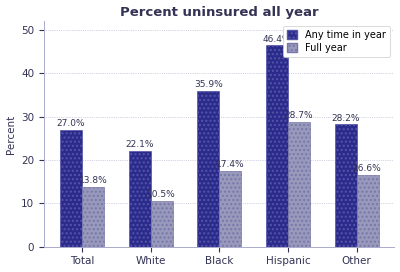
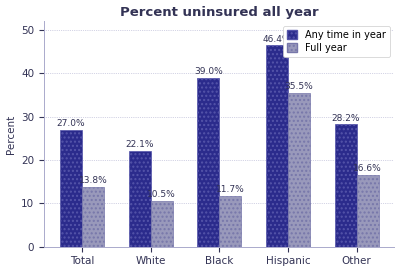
Any time in year/Black: 35.9% -> 39.0%
Full year/Black: 17.4% -> 11.7%
Full year/Hispanic: 28.7% -> 35.5%
